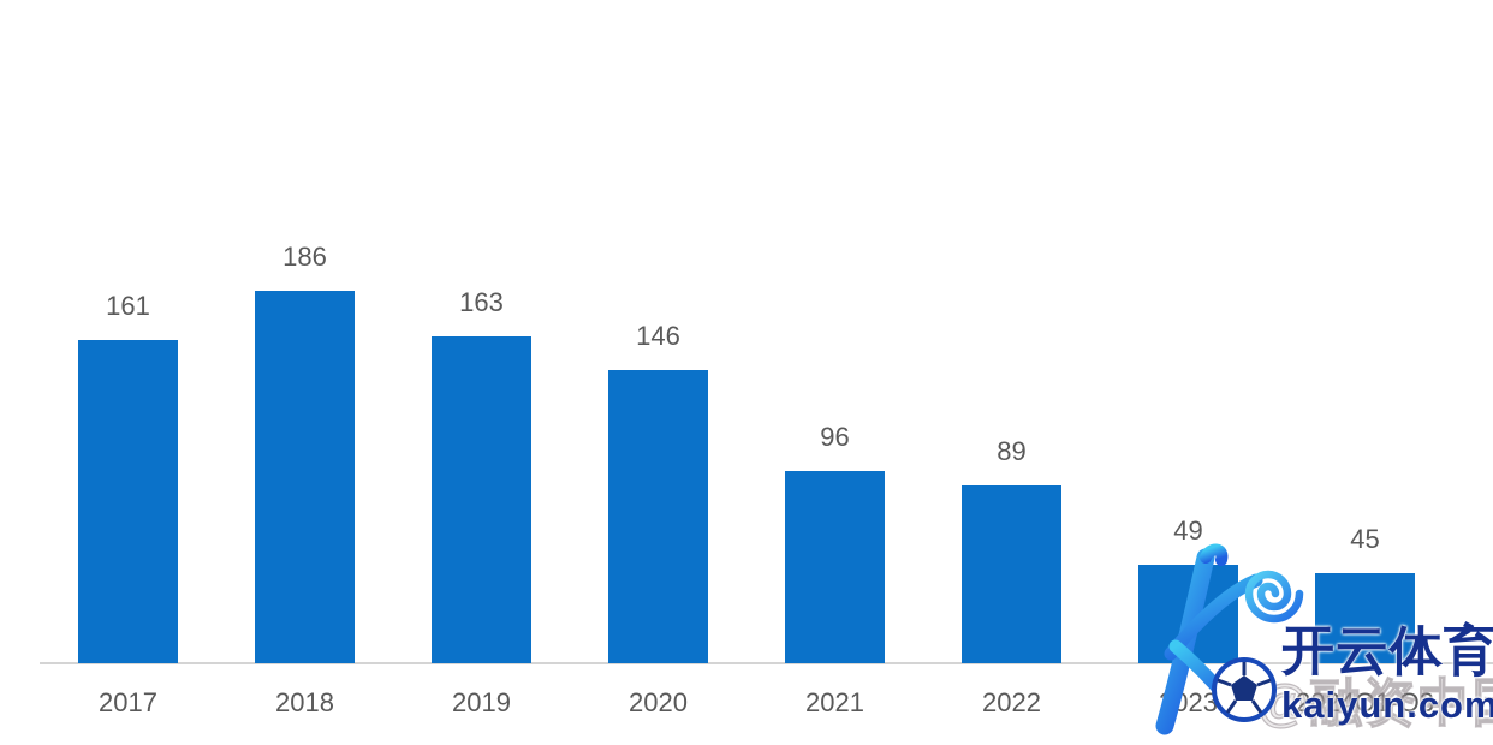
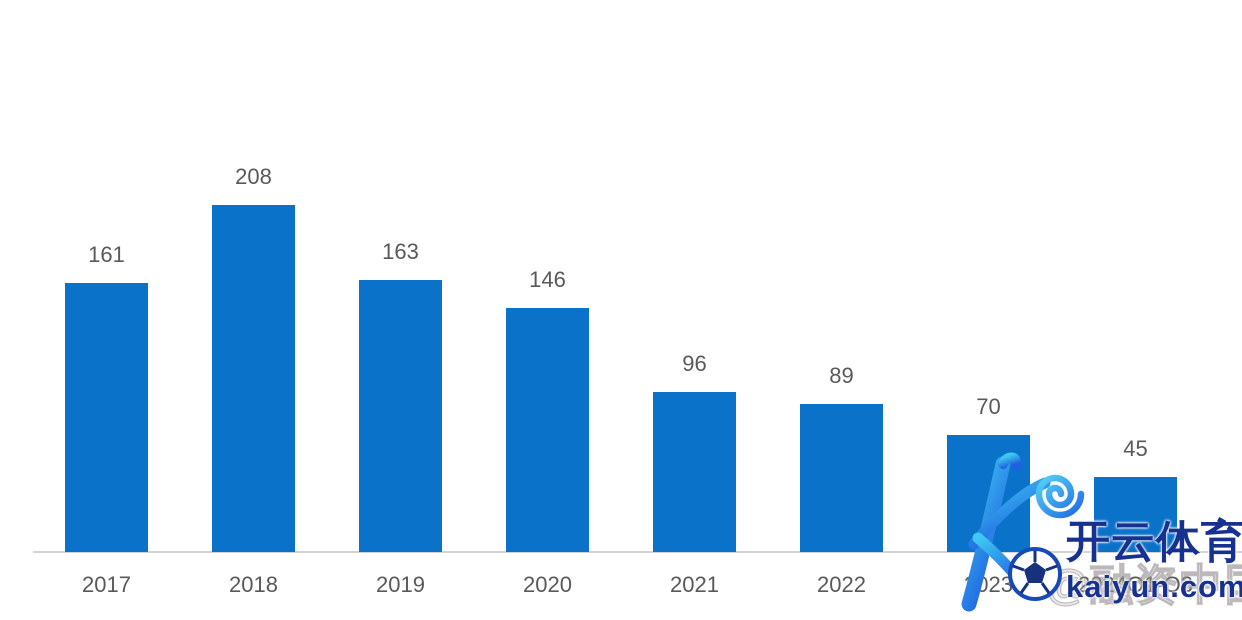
2018: 186 -> 208
2023: 49 -> 70
